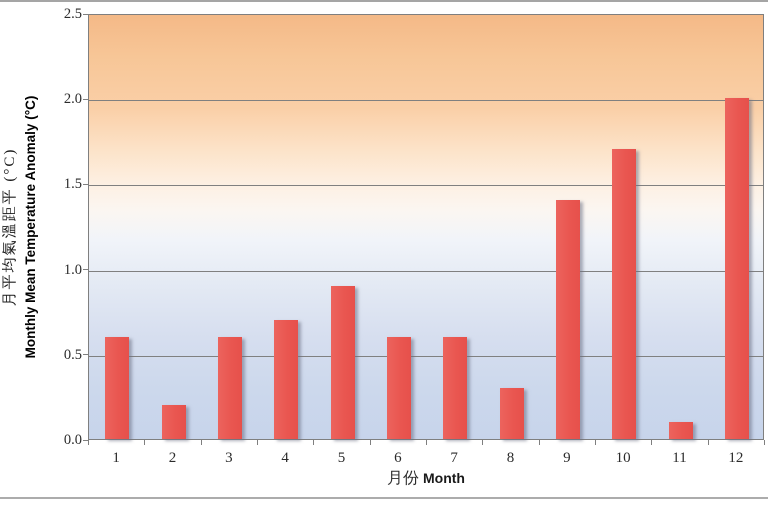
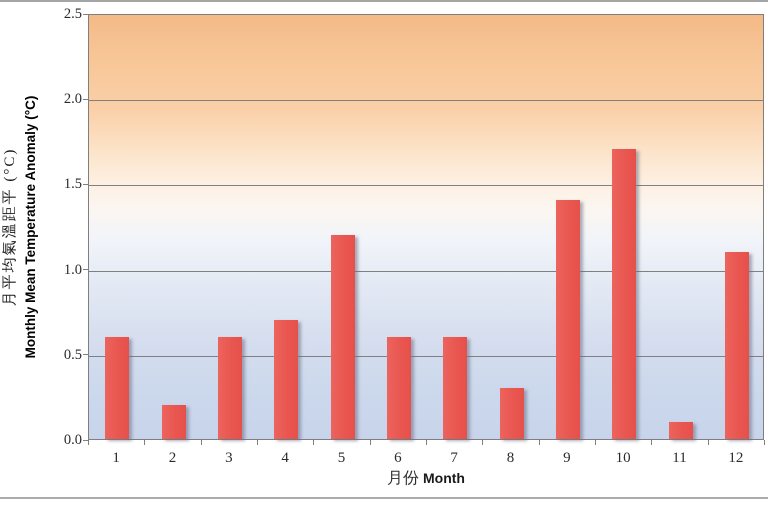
5: 0.9 -> 1.2
12: 2.0 -> 1.1
